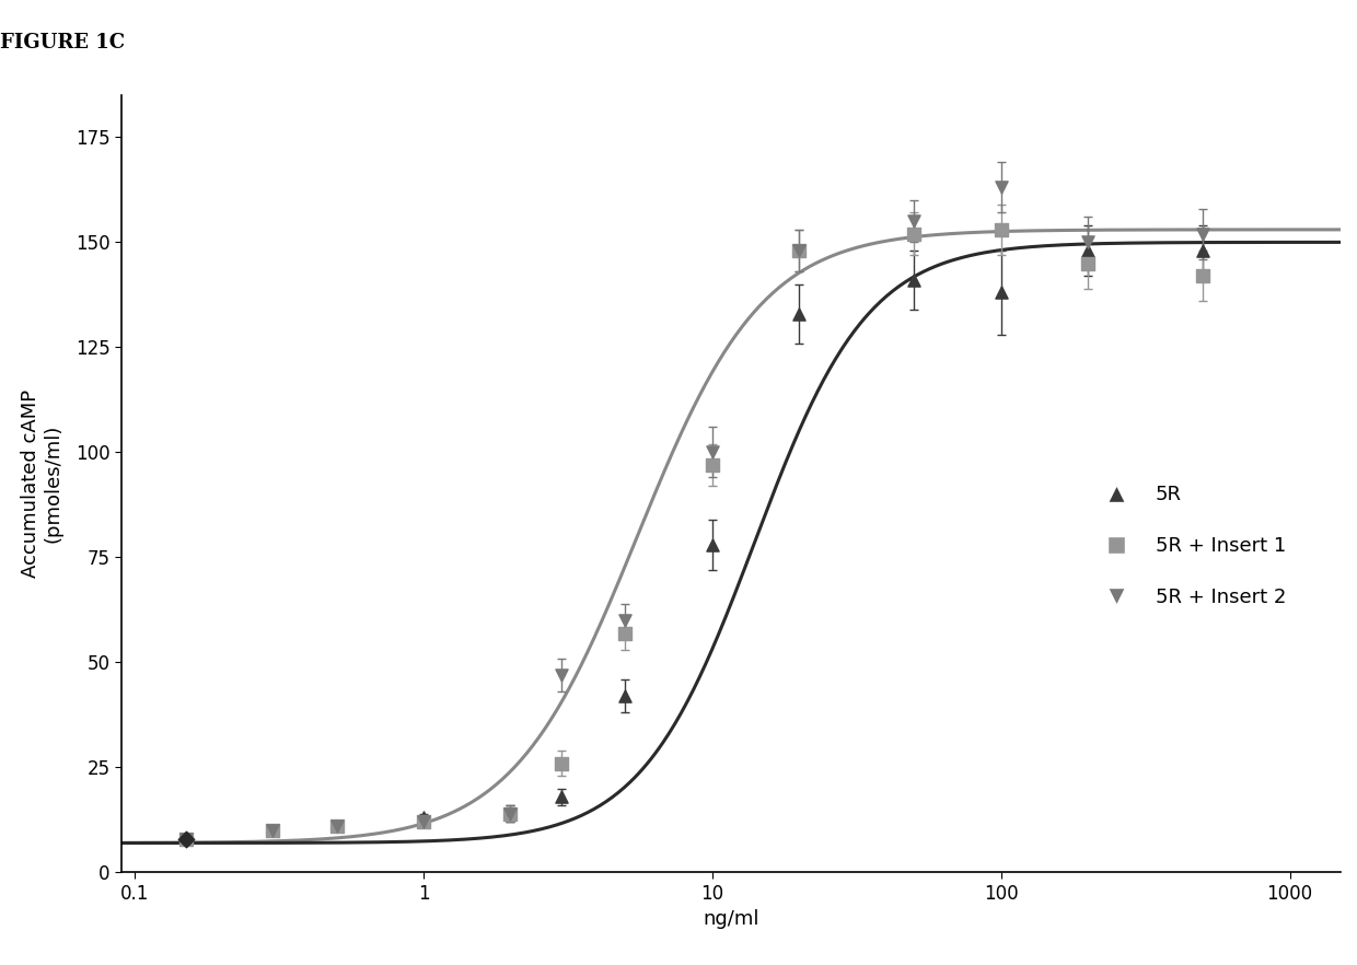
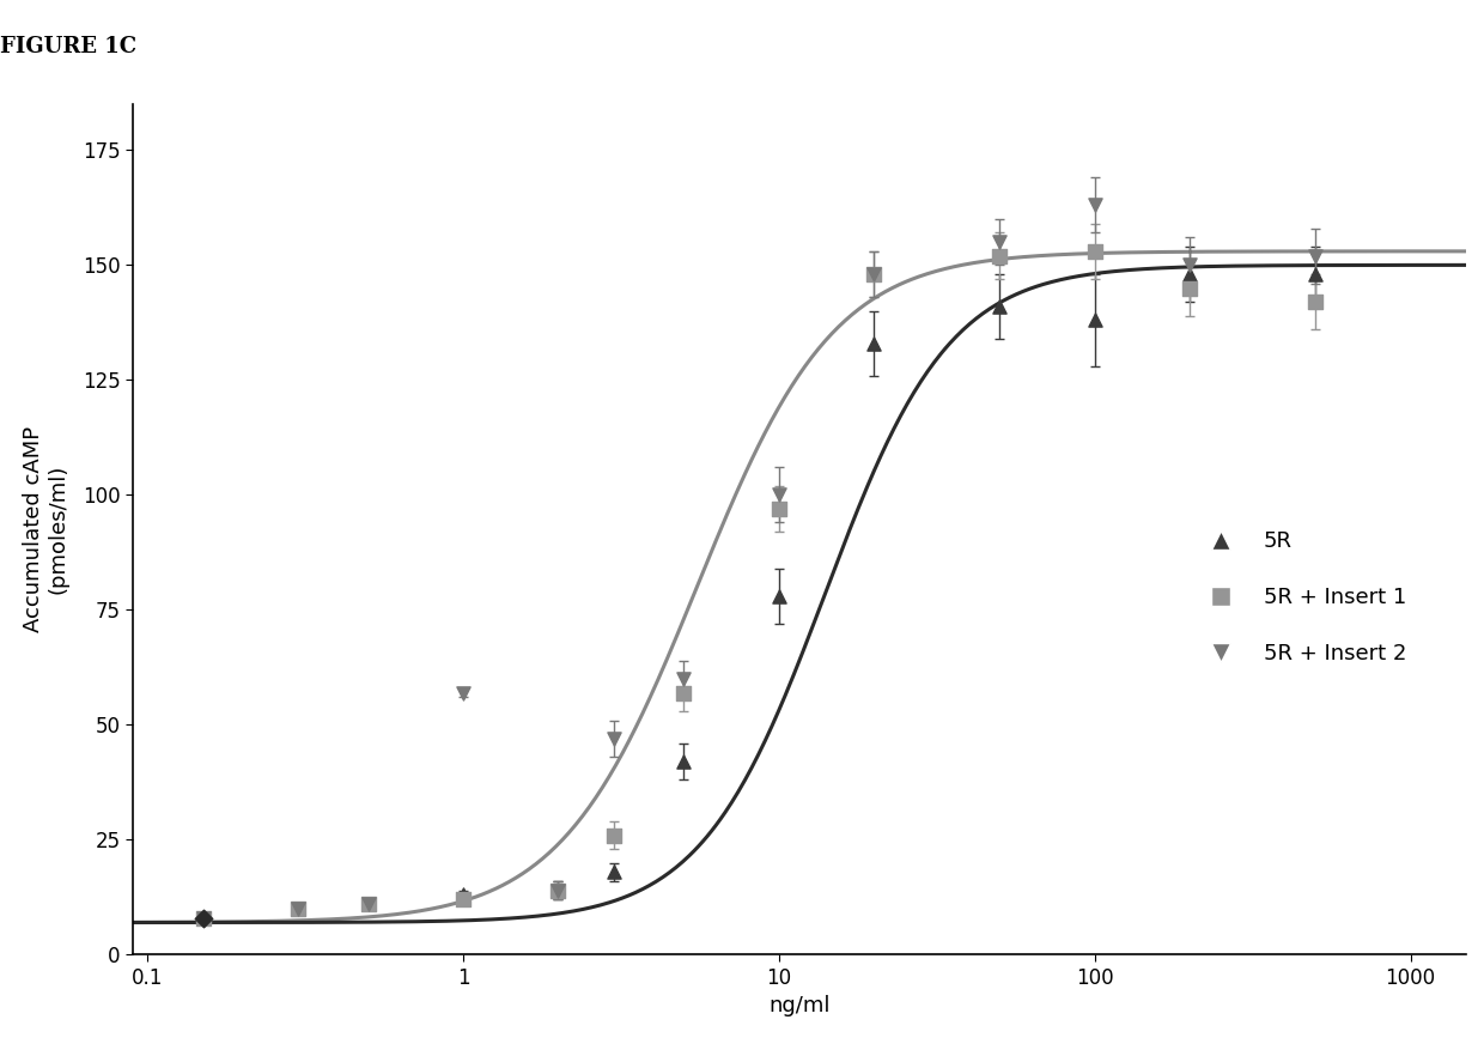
5R + Insert 2/1: 12 -> 57
